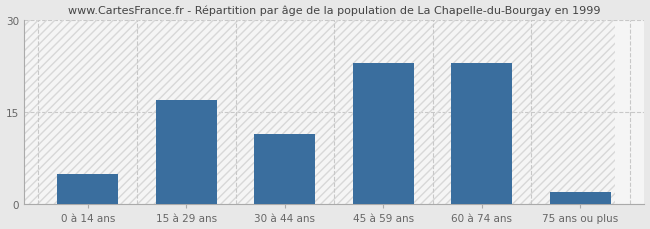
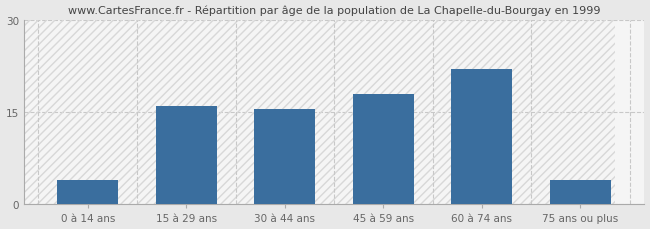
0 à 14 ans: 5.0 -> 4.0
15 à 29 ans: 17.0 -> 16.0
30 à 44 ans: 11.4 -> 15.5
45 à 59 ans: 23.0 -> 18.0
60 à 74 ans: 23.0 -> 22.0
75 ans ou plus: 2.0 -> 4.0
